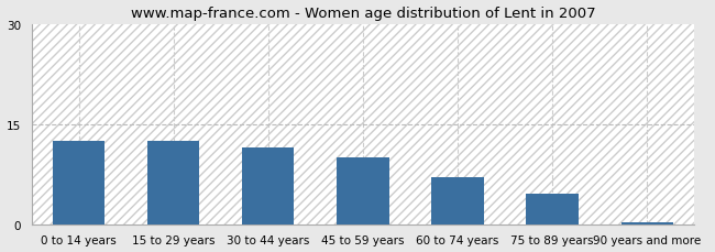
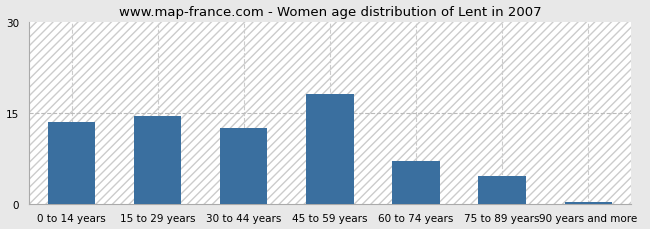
0 to 14 years: 12.4 -> 13.5
15 to 29 years: 12.4 -> 14.5
30 to 44 years: 11.4 -> 12.5
45 to 59 years: 10.0 -> 18.0
